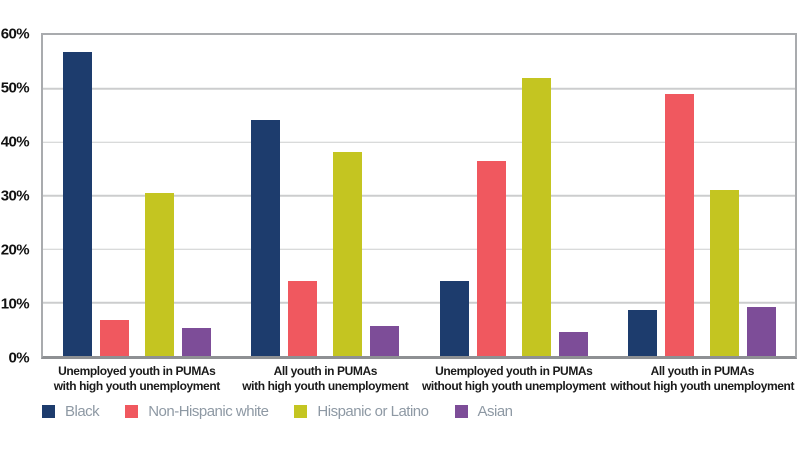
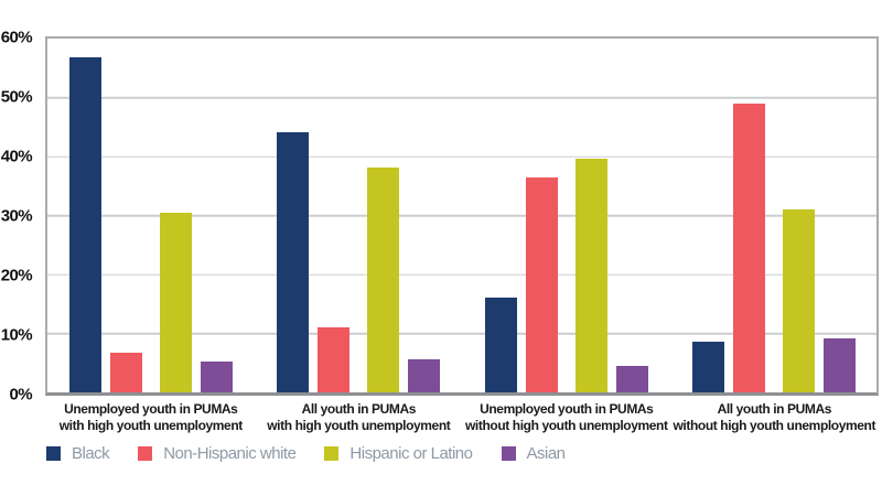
Non-Hispanic white/All youth in PUMAs with high youth unemployment: 14% -> 11%
Black/Unemployed youth in PUMAs without high youth unemployment: 14% -> 16%
Hispanic or Latino/Unemployed youth in PUMAs without high youth unemployment: 52% -> 40%
